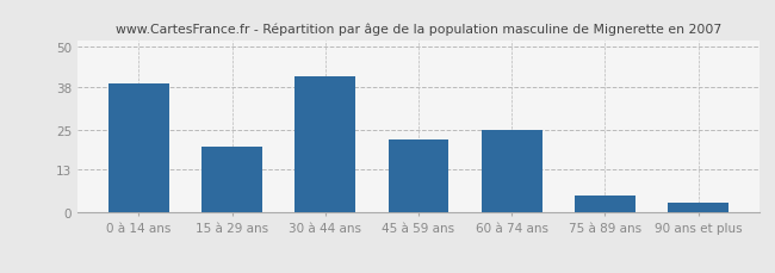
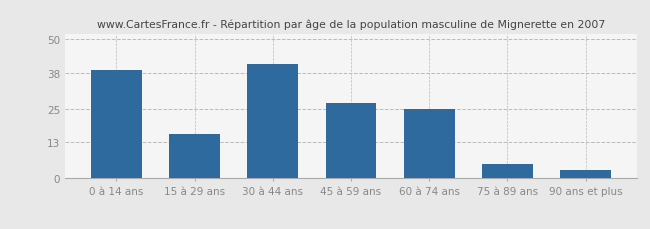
15 à 29 ans: 20 -> 16
45 à 59 ans: 22 -> 27
